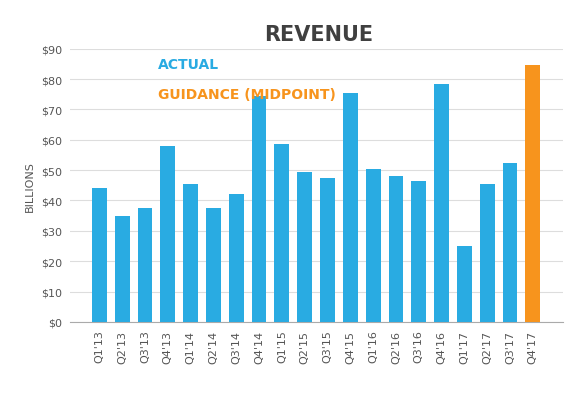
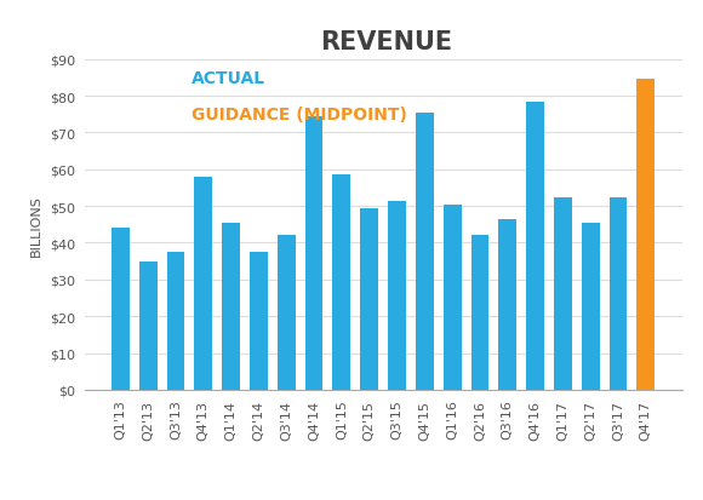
Q3'15: $47.5 -> $51.5
Q2'16: $48.0 -> $42.0
Q1'17: $25.0 -> $52.5
